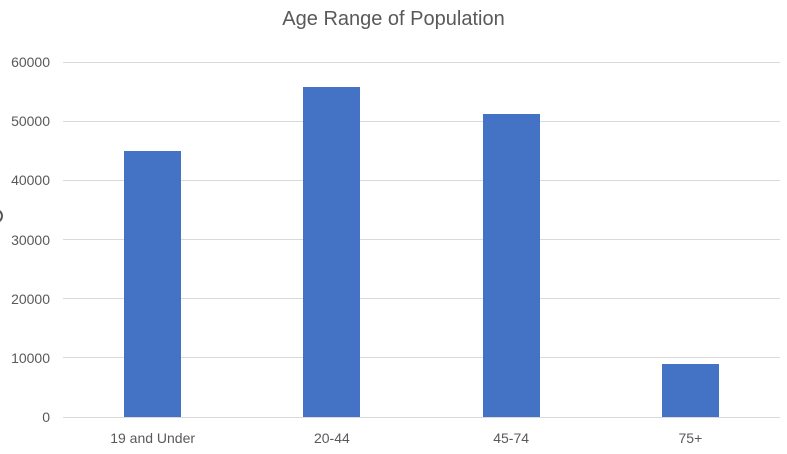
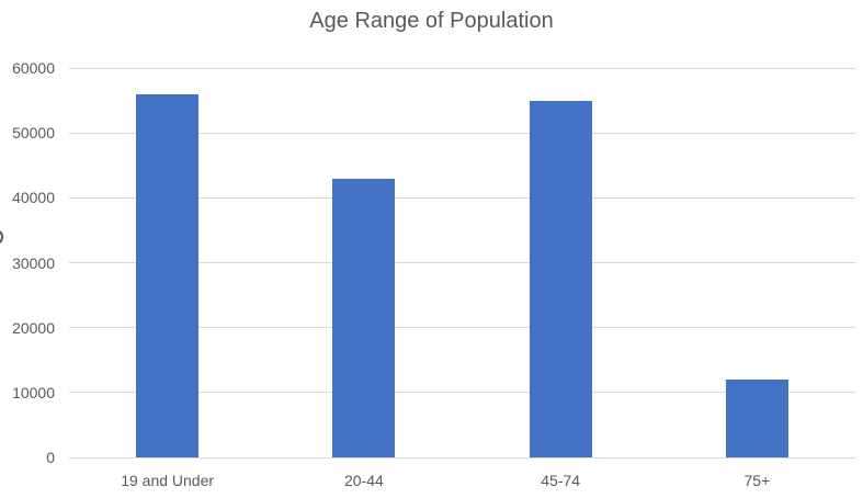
19 and Under: 45000 -> 56000
20-44: 56000 -> 43000
45-74: 51000 -> 55000
75+: 9000 -> 12000
